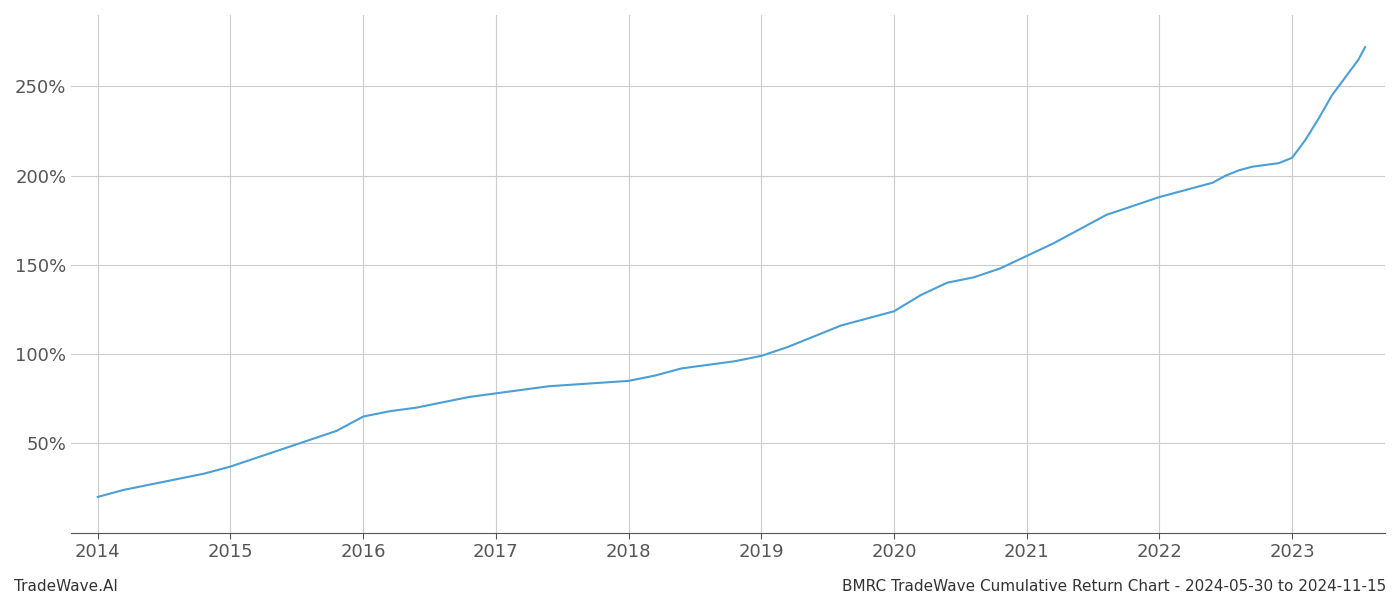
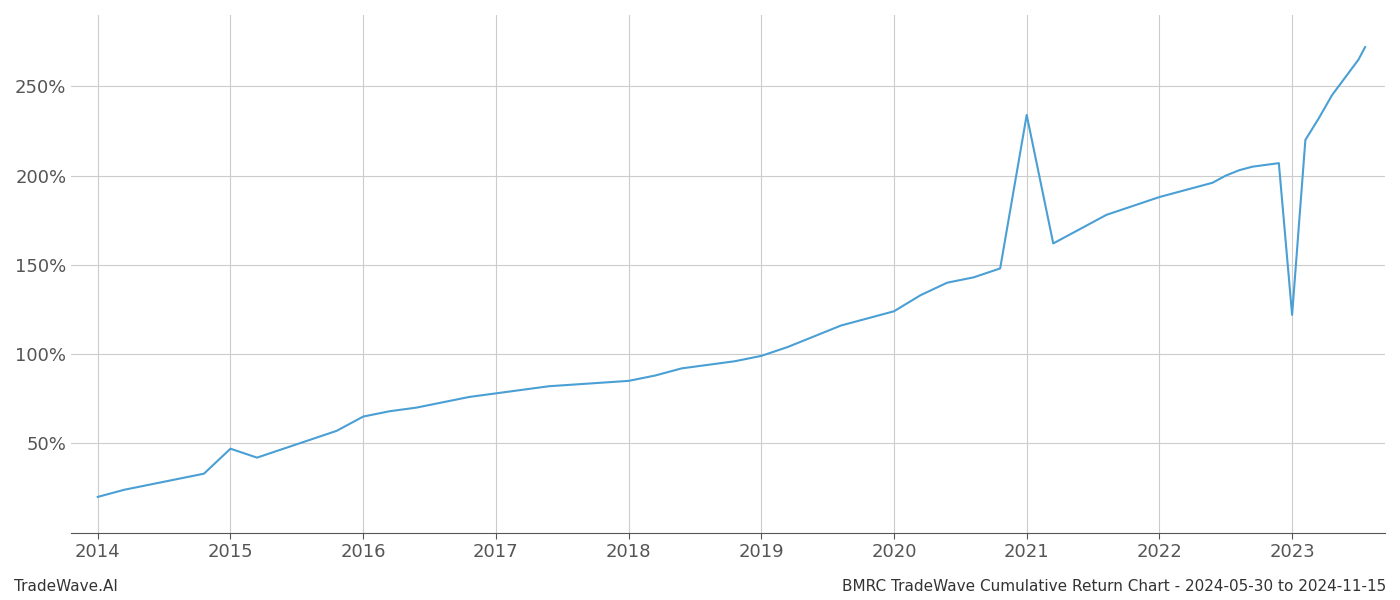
2015: 37% -> 47%
2021: 155% -> 234%
2023: 210% -> 122%
